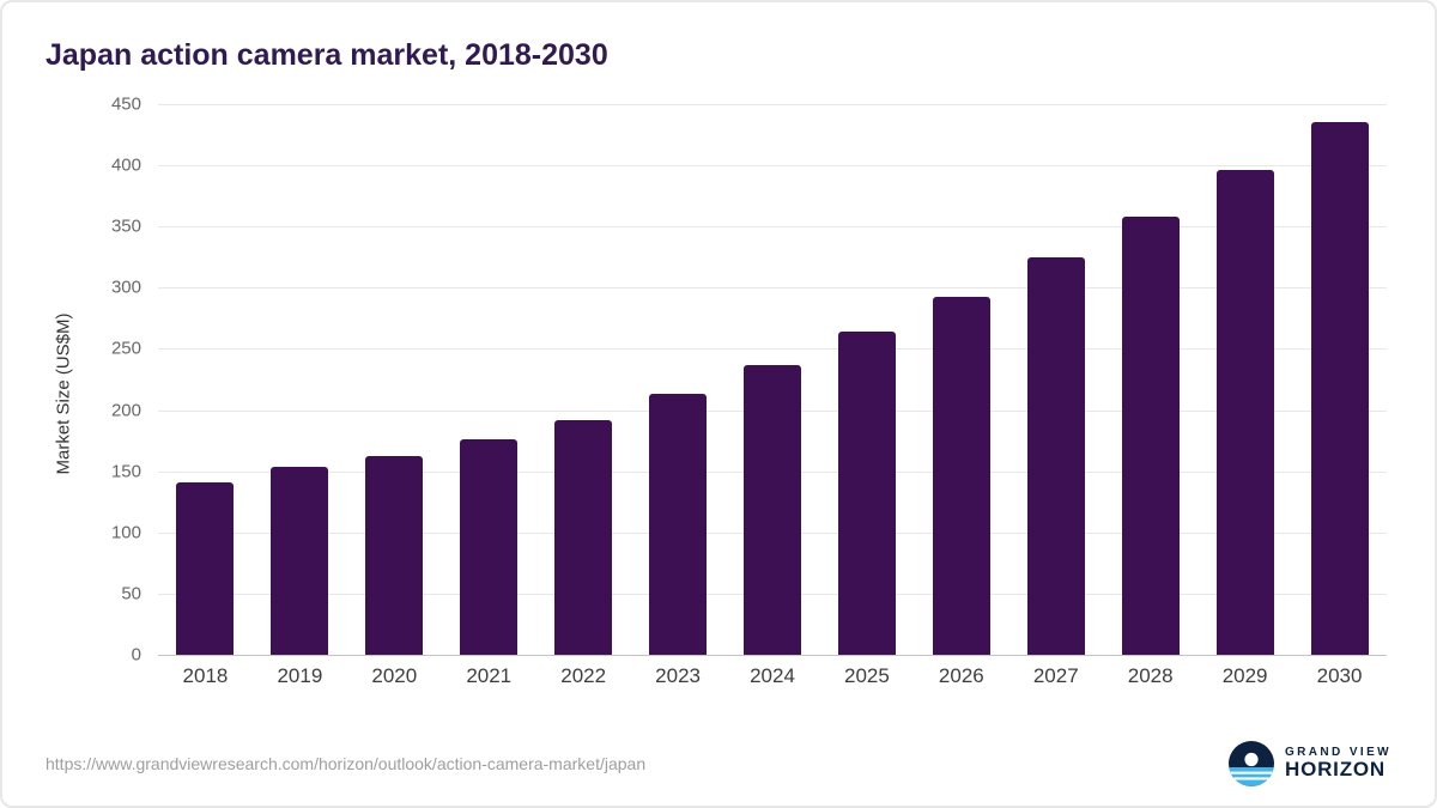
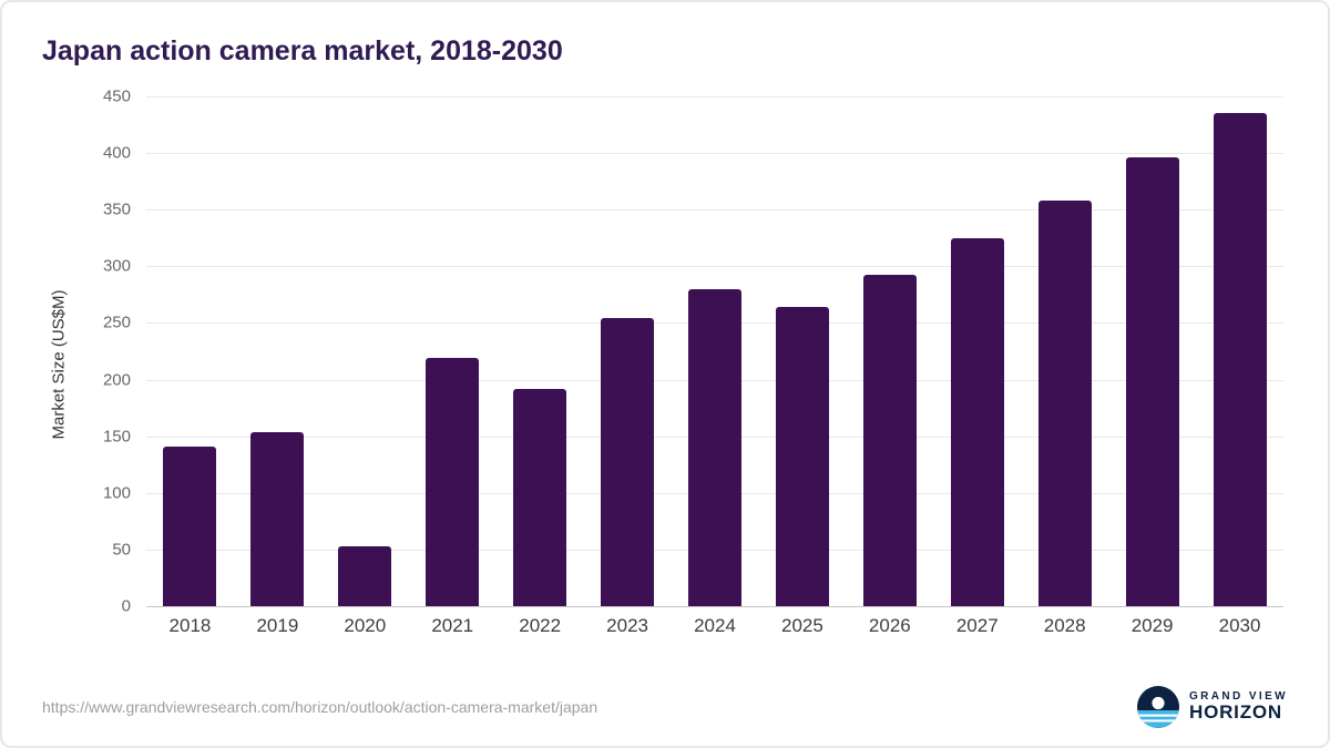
2020: 162 -> 53
2021: 176 -> 219
2023: 213 -> 254
2024: 237 -> 280
